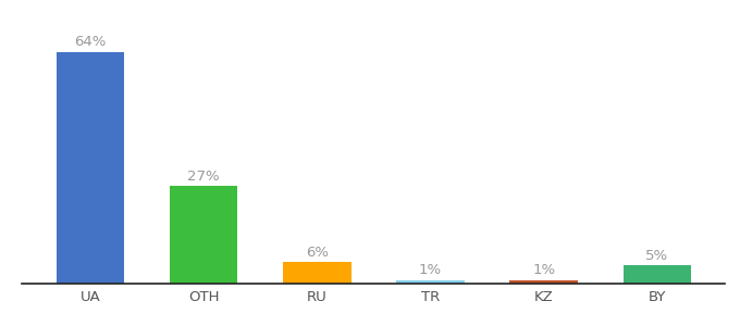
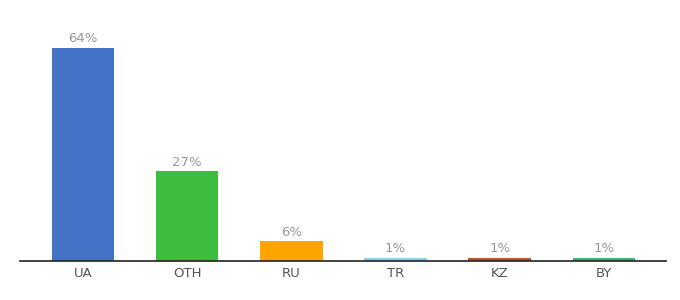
BY: 5% -> 1%
